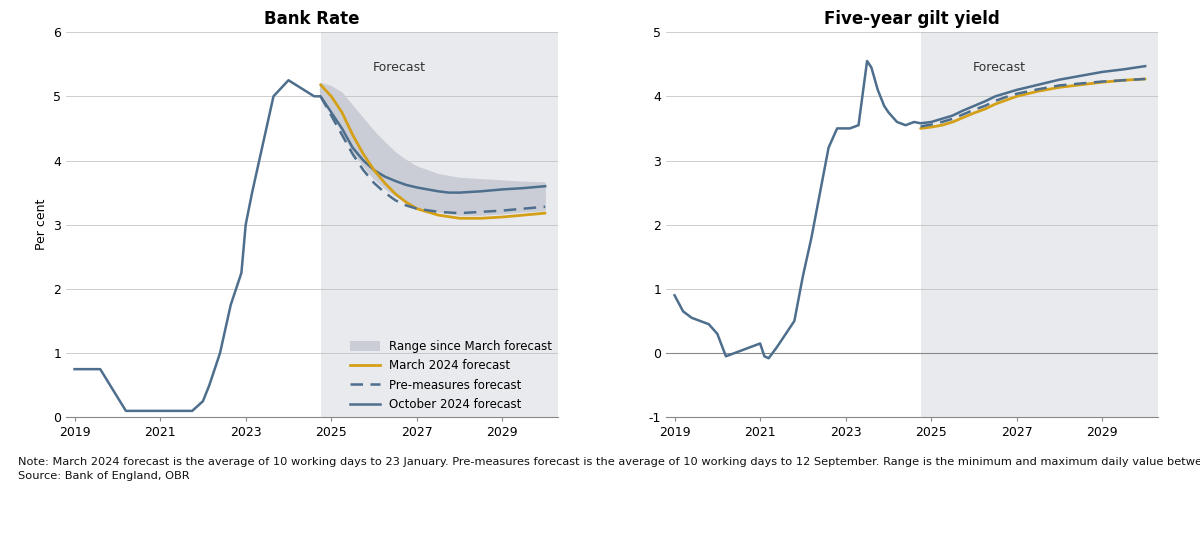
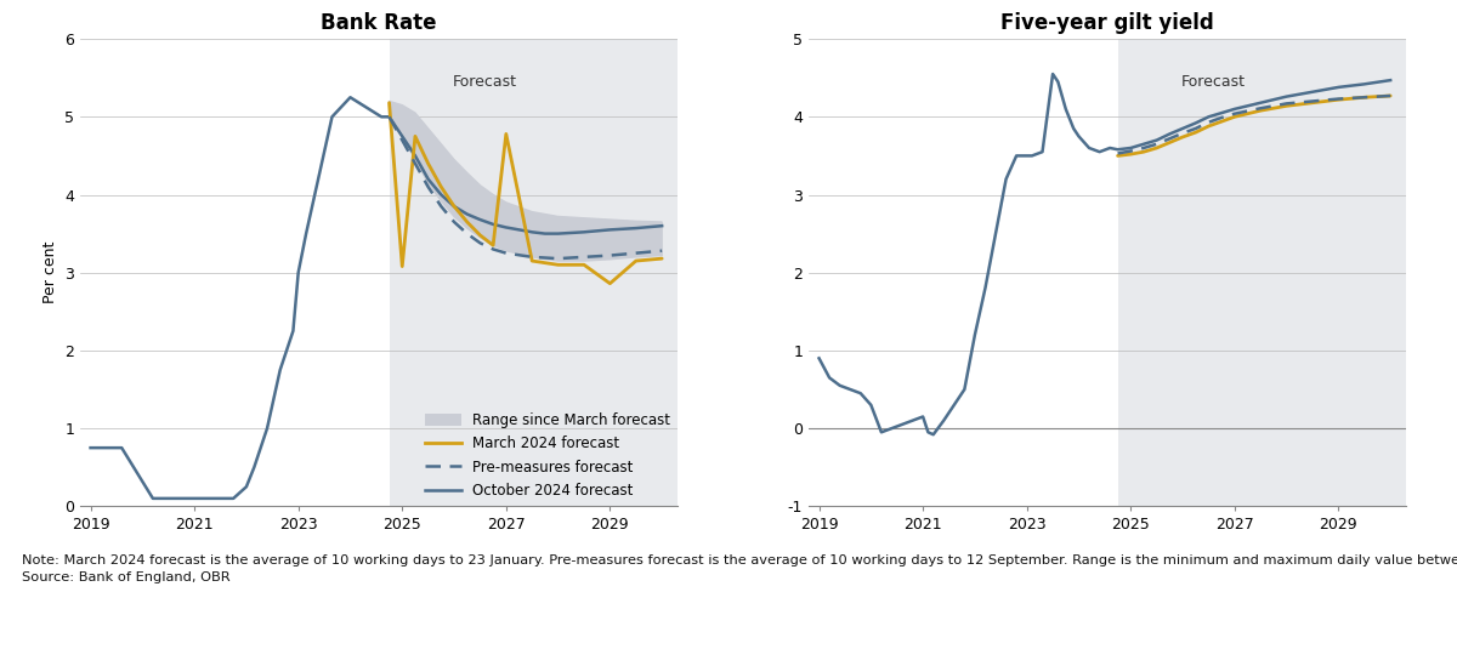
Bank Rate/March 2024 forecast/2025: 5.00 -> 3.08
Bank Rate/March 2024 forecast/2027: 3.25 -> 4.78
Bank Rate/March 2024 forecast/2029: 3.12 -> 2.86
